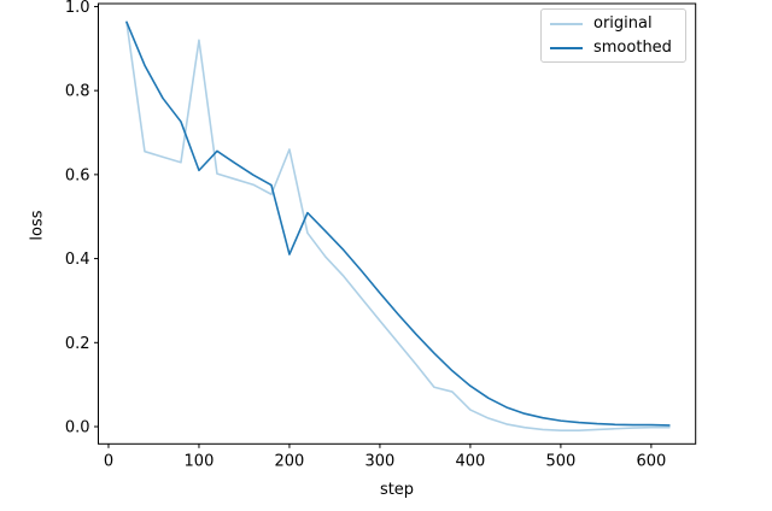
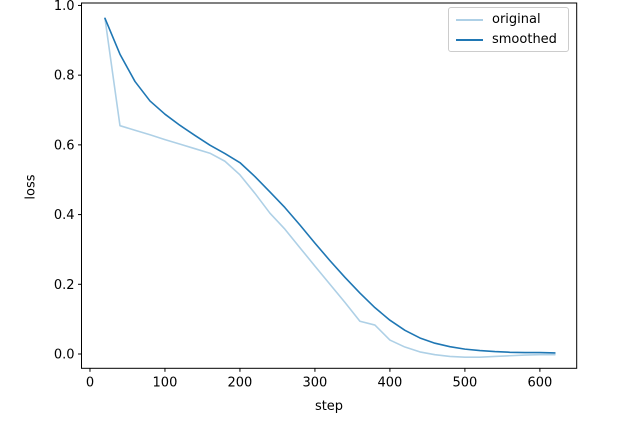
original/100: 0.92 -> 0.61
smoothed/100: 0.61 -> 0.69
original/200: 0.66 -> 0.51
smoothed/200: 0.41 -> 0.55
